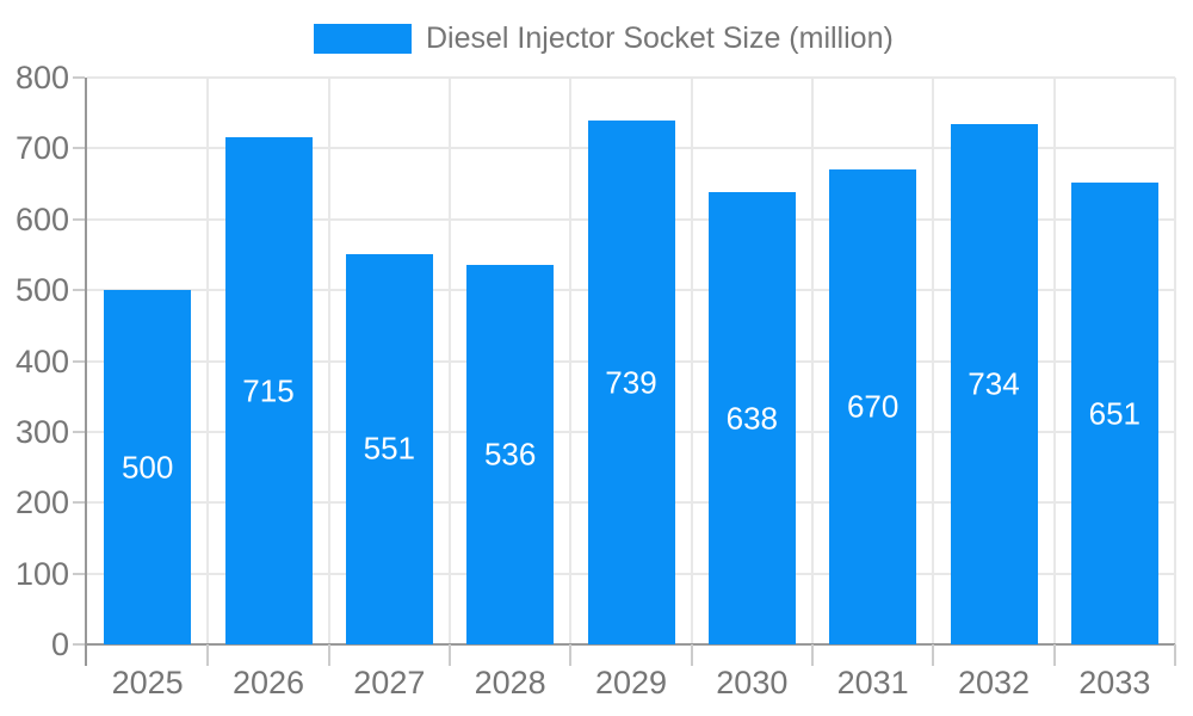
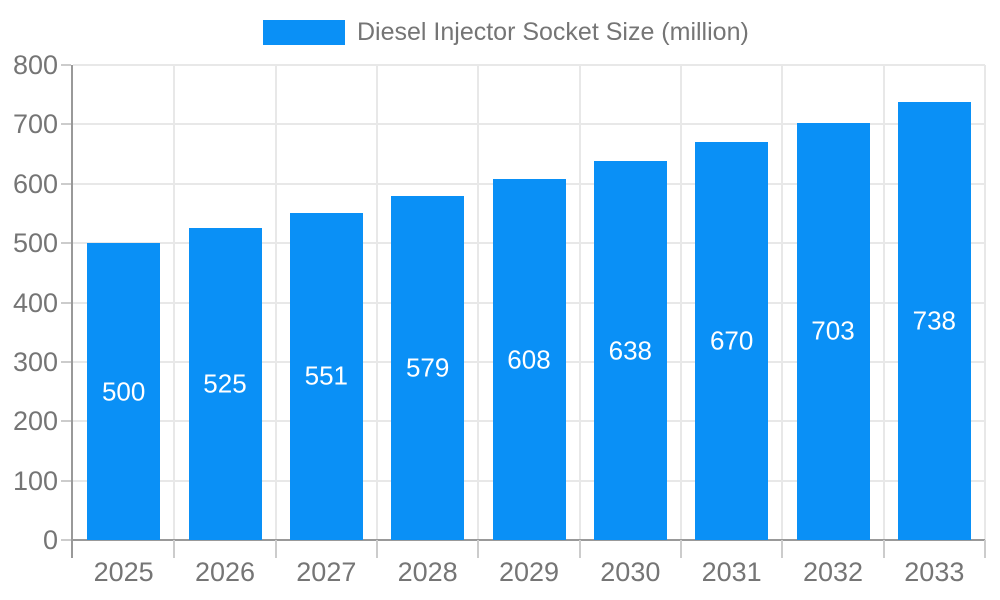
2026: 715 -> 525
2028: 536 -> 579
2029: 739 -> 608
2032: 734 -> 703
2033: 651 -> 738
